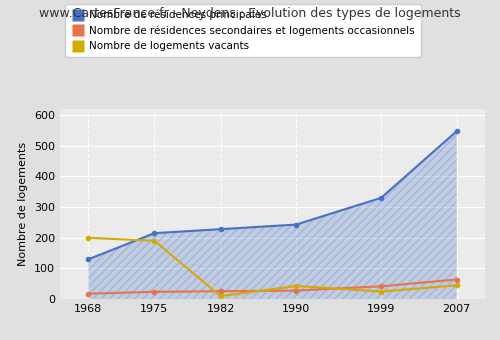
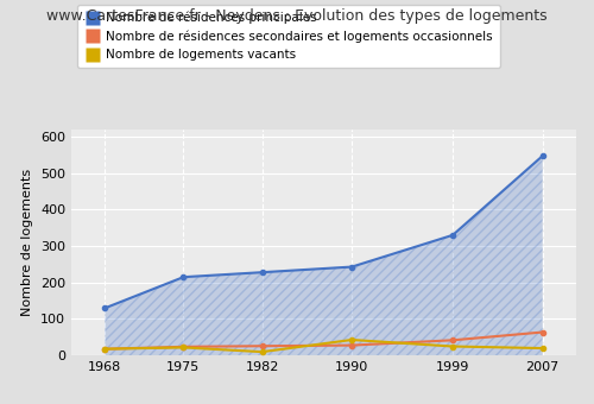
Nombre de logements vacants/1968: 200 -> 18
Nombre de logements vacants/1975: 190 -> 22
Nombre de logements vacants/2007: 45 -> 20
